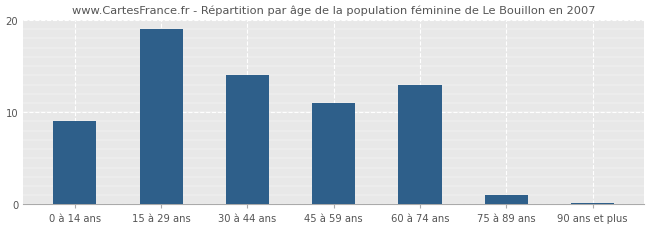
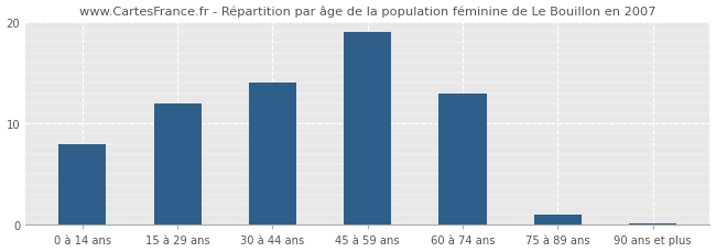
0 à 14 ans: 9.0 -> 8.0
15 à 29 ans: 19.0 -> 12.0
45 à 59 ans: 11.0 -> 19.0
